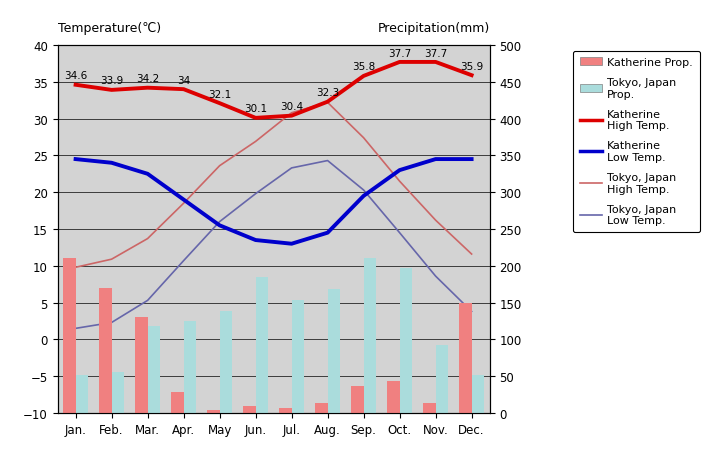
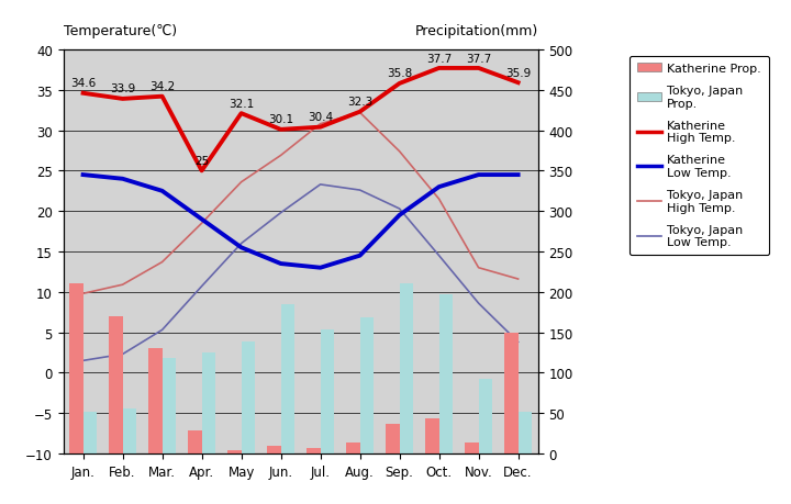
Katherine High Temp./Apr.: 34 -> 25
Tokyo, Japan Low Temp./Aug.: 24.3 -> 22.6
Tokyo, Japan High Temp./Nov.: 16.2 -> 13.0
